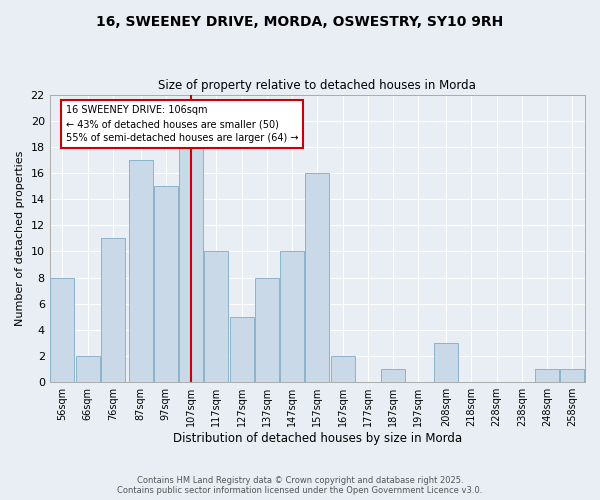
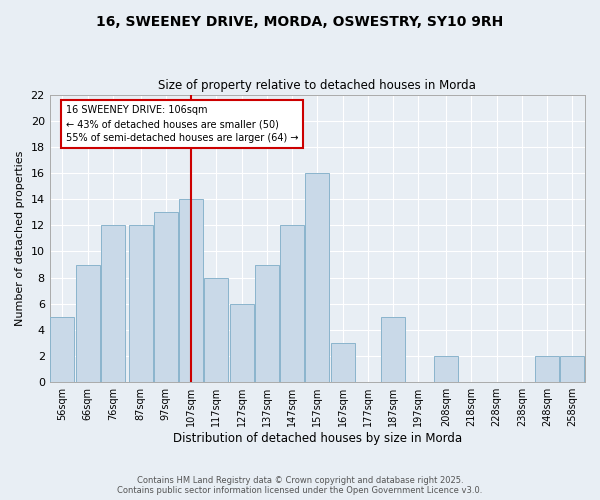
56sqm: 8 -> 5
66sqm: 2 -> 9
76sqm: 11 -> 12
87sqm: 17 -> 12
97sqm: 15 -> 13
107sqm: 18 -> 14
117sqm: 10 -> 8
127sqm: 5 -> 6
137sqm: 8 -> 9
147sqm: 10 -> 12
167sqm: 2 -> 3
187sqm: 1 -> 5
208sqm: 3 -> 2
248sqm: 1 -> 2
258sqm: 1 -> 2
